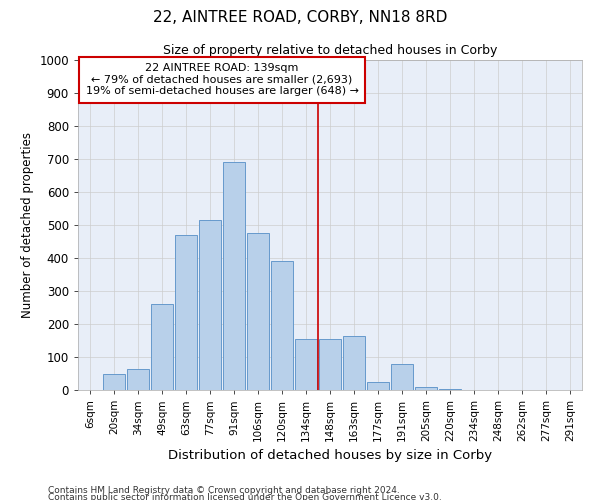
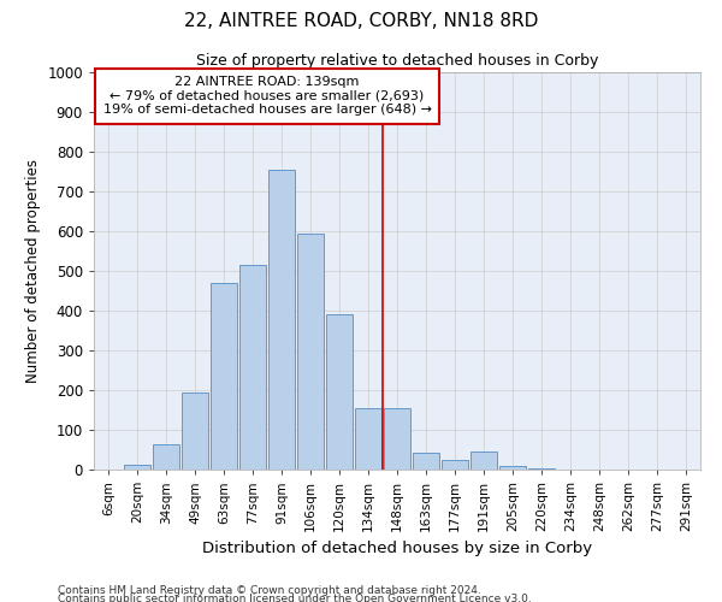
20sqm: 50 -> 11
49sqm: 260 -> 195
91sqm: 690 -> 755
106sqm: 475 -> 595
163sqm: 165 -> 42
191sqm: 80 -> 45
